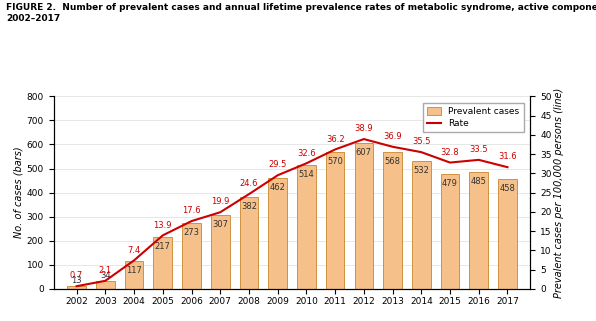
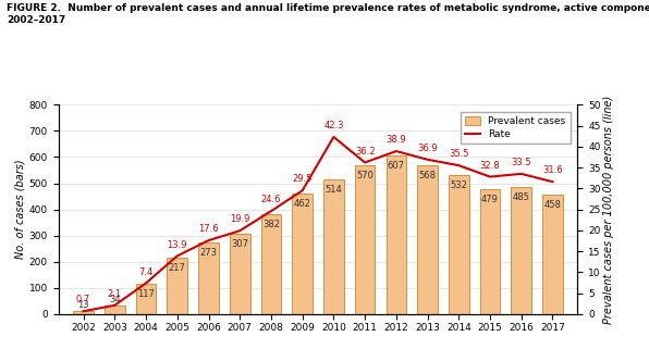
Rate/2010: 32.6 -> 42.3
